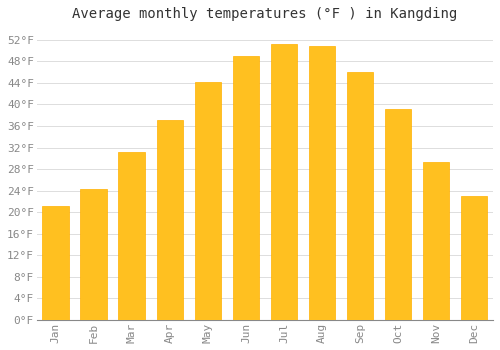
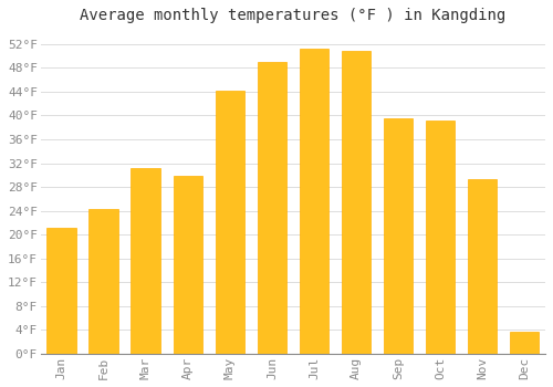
Apr: 37.2°F -> 29.8°F
Sep: 46.0°F -> 39.6°F
Dec: 23.0°F -> 3.8°F
